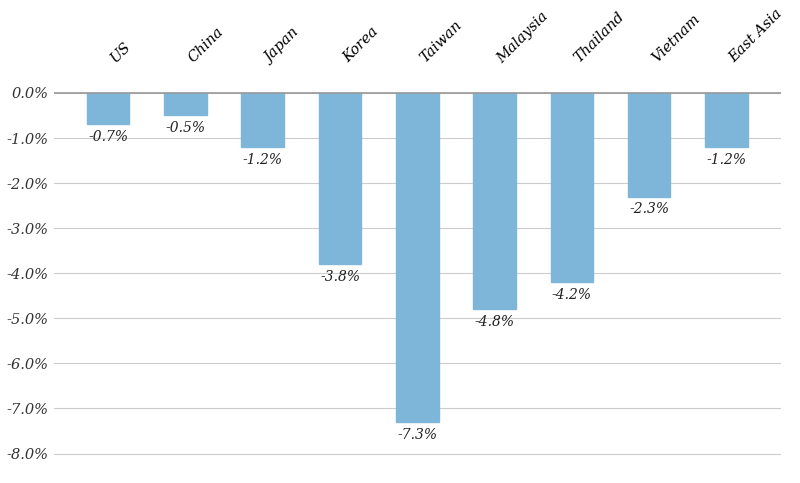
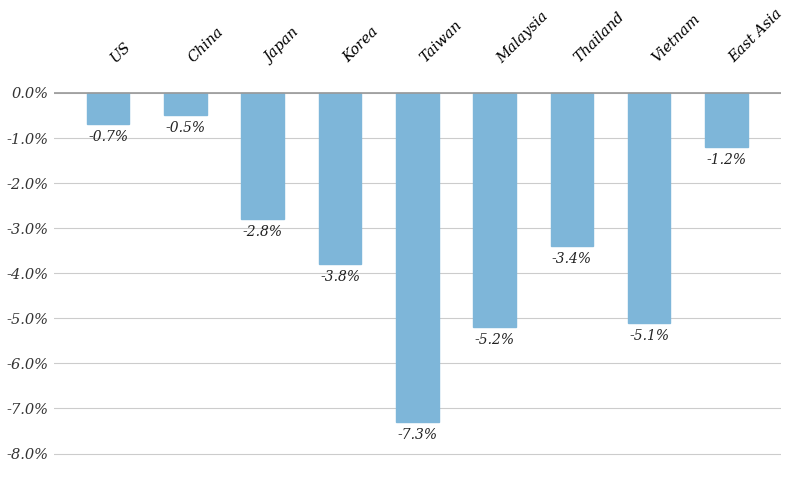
Japan: -1.2% -> -2.8%
Malaysia: -4.8% -> -5.2%
Thailand: -4.2% -> -3.4%
Vietnam: -2.3% -> -5.1%
